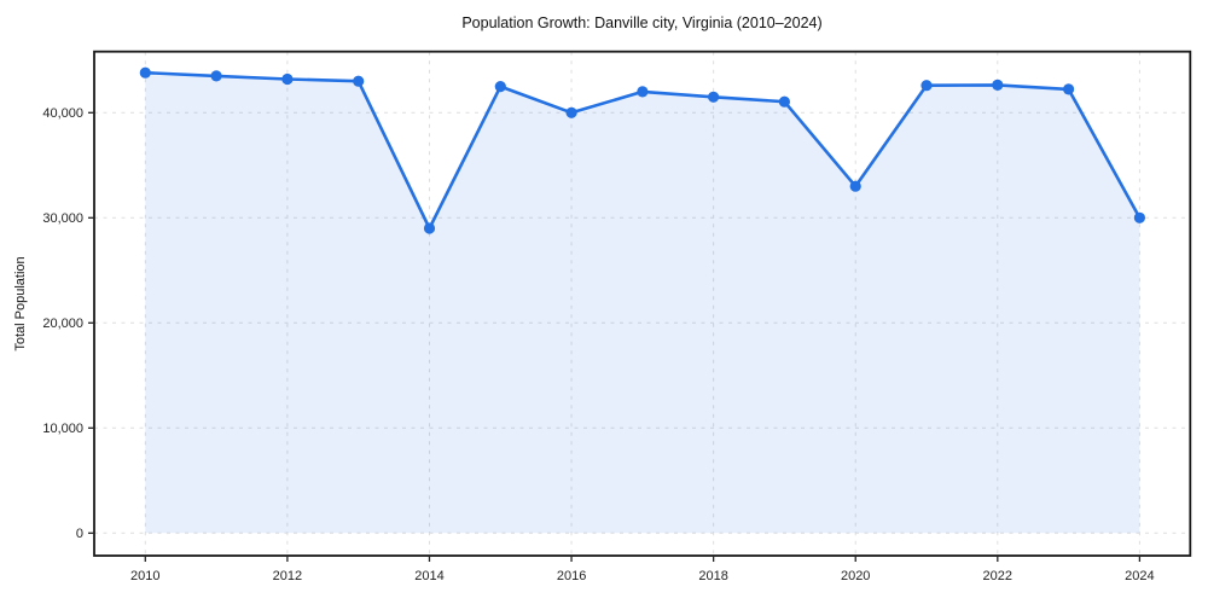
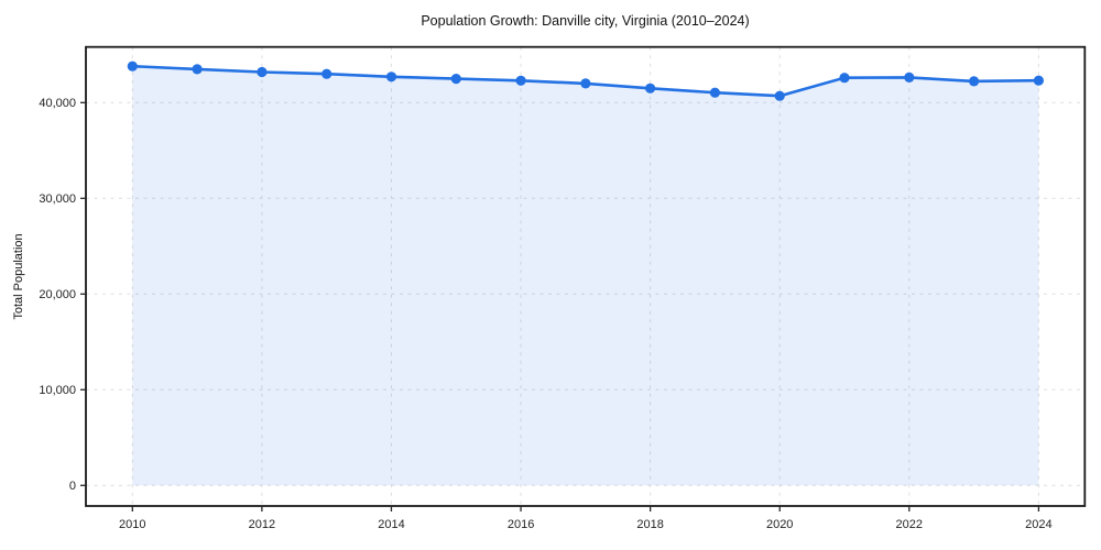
2014: 29000 -> 43000
2016: 40000 -> 42000
2020: 33000 -> 41000
2024: 30000 -> 42000
